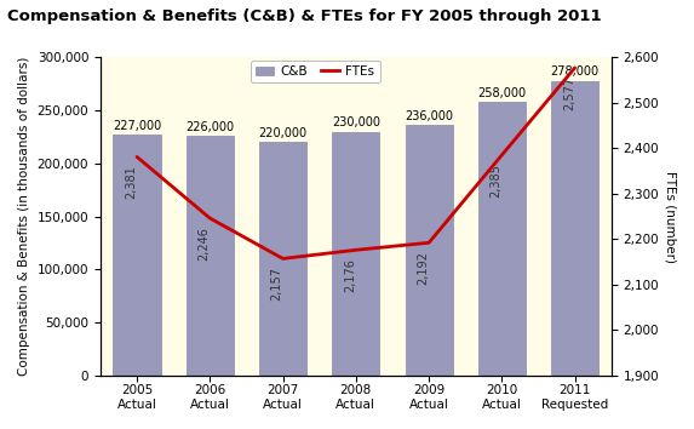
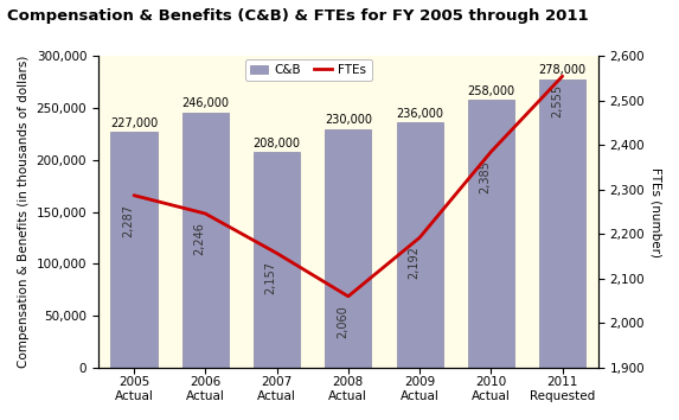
FTEs/2005 Actual: 2,381 -> 2,287
C&B/2006 Actual: 226,000 -> 246,000
C&B/2007 Actual: 220,000 -> 208,000
FTEs/2008 Actual: 2,176 -> 2,060
FTEs/2011 Requested: 2,577 -> 2,555
